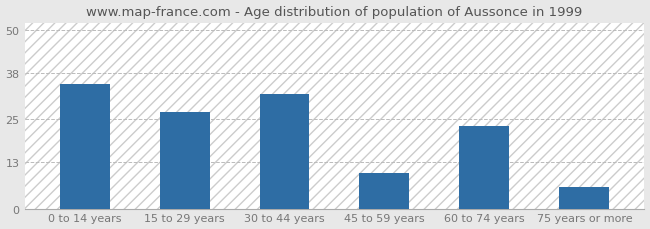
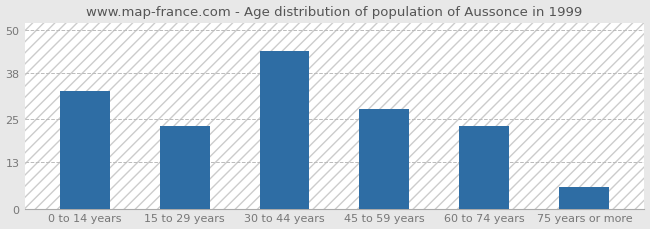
0 to 14 years: 35 -> 33
15 to 29 years: 27 -> 23
30 to 44 years: 32 -> 44
45 to 59 years: 10 -> 28
